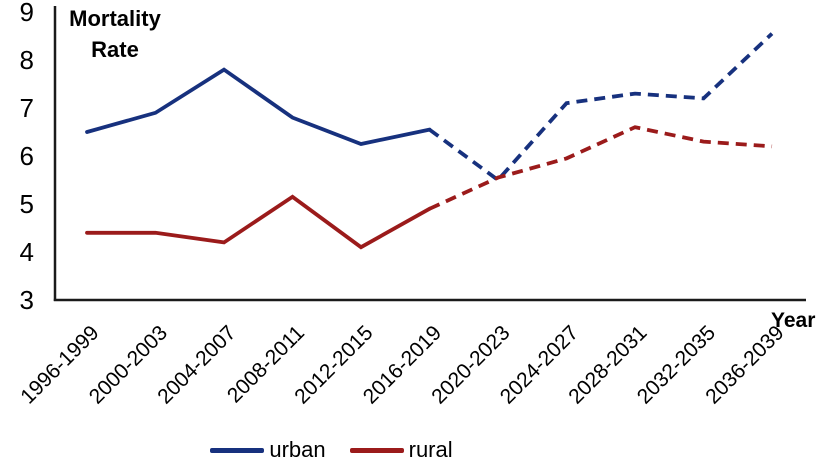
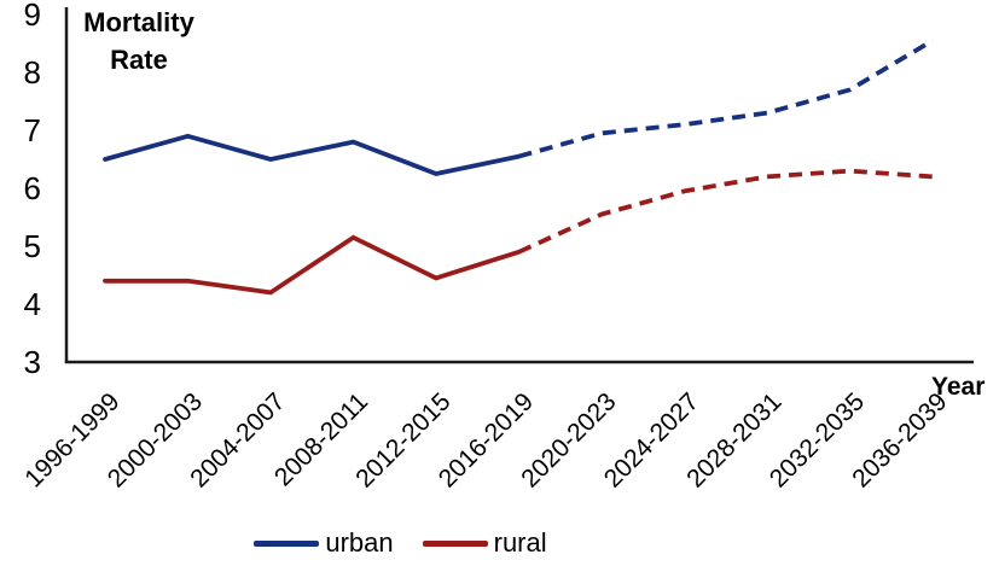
urban/2004-2007: 7.8 -> 6.5
rural/2012-2015: 4.1 -> 4.5
urban/2020-2023: 5.5 -> 7.0
rural/2028-2031: 6.6 -> 6.2
urban/2032-2035: 7.2 -> 7.7
